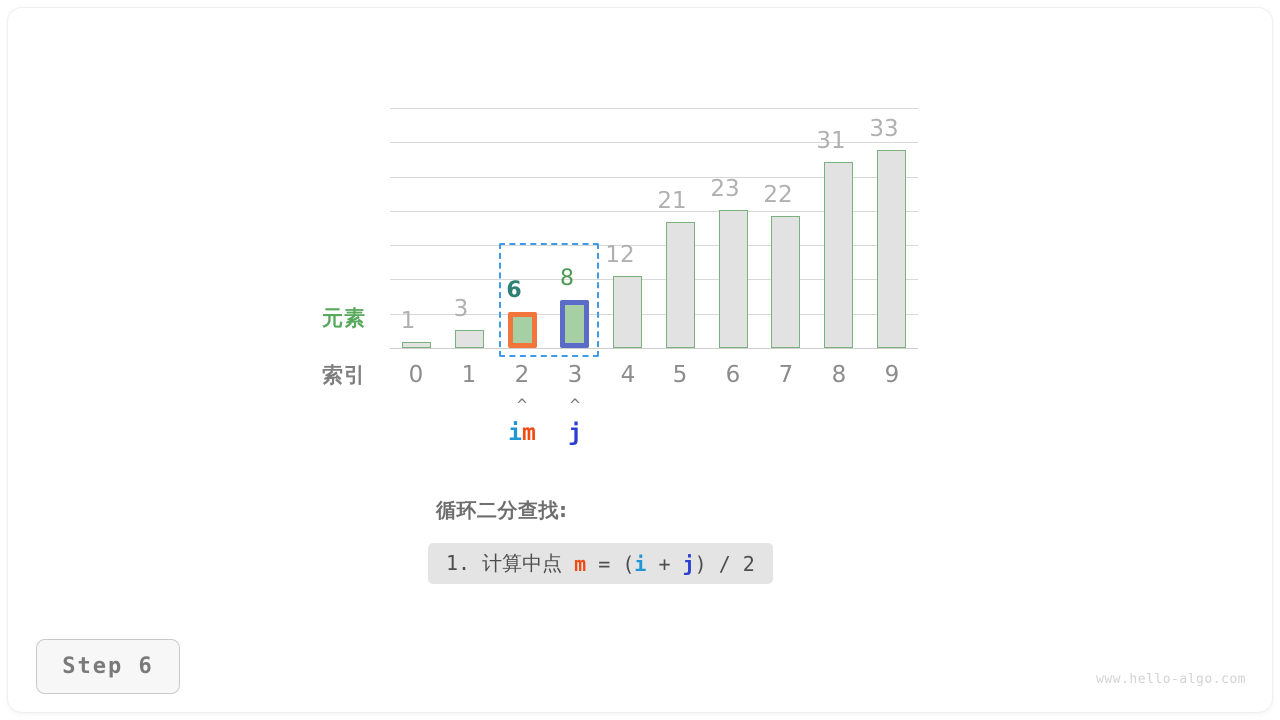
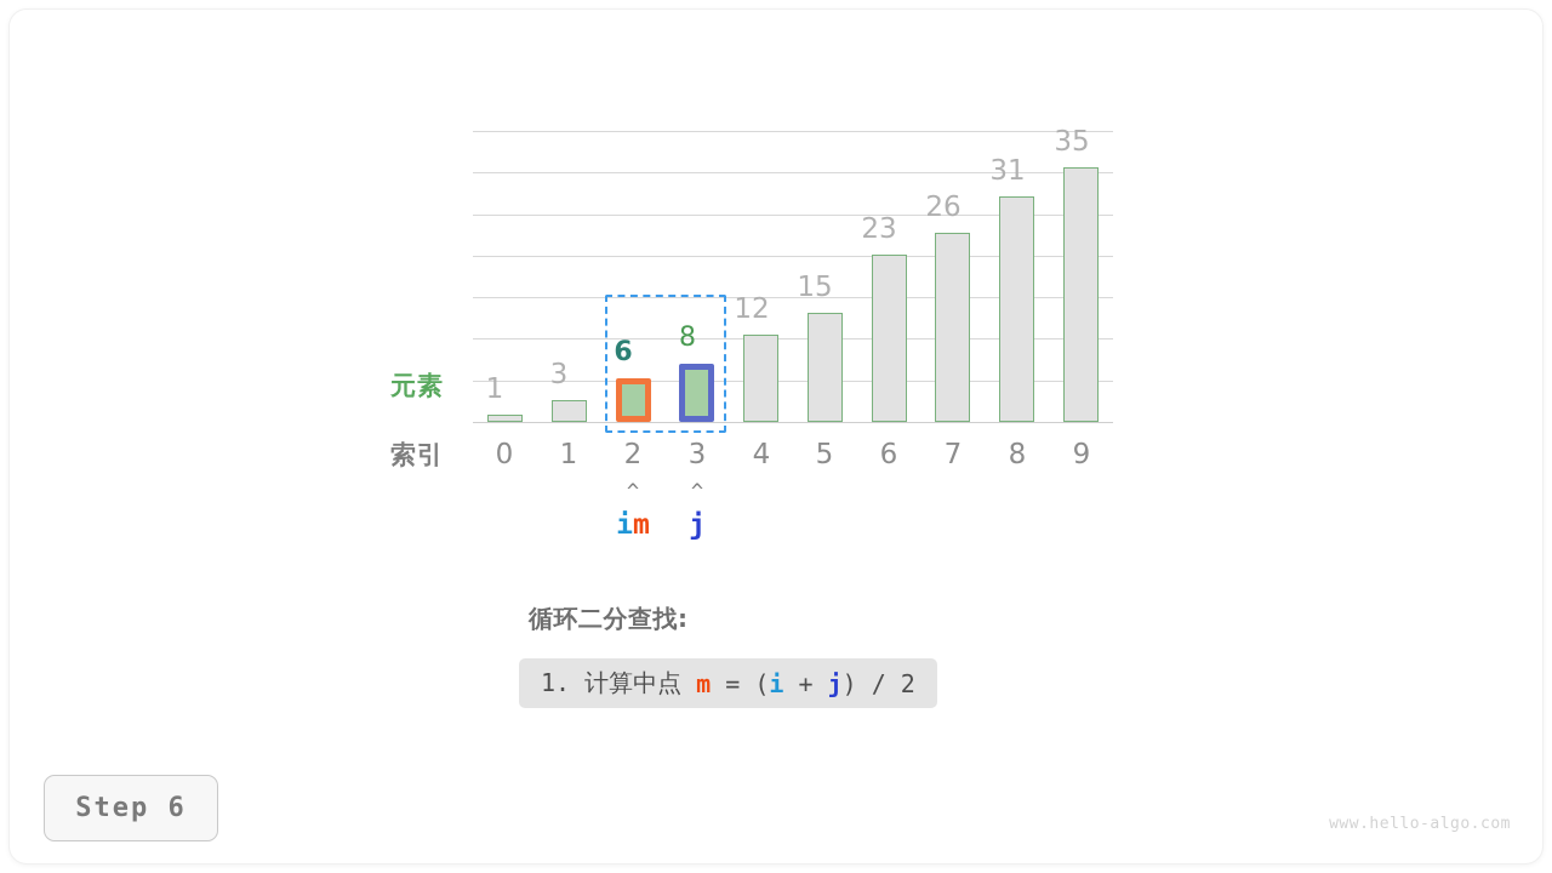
5: 21 -> 15
7: 22 -> 26
9: 33 -> 35
